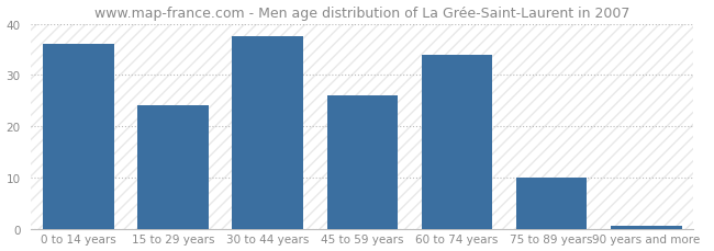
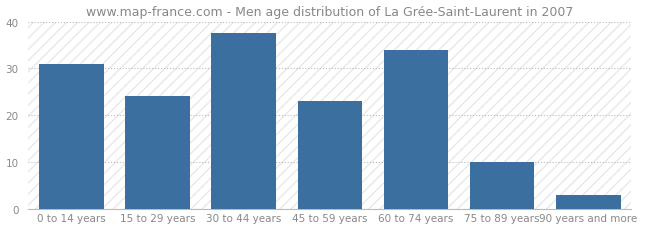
0 to 14 years: 36.0 -> 31.0
45 to 59 years: 26.0 -> 23.0
90 years and more: 0.5 -> 3.0
